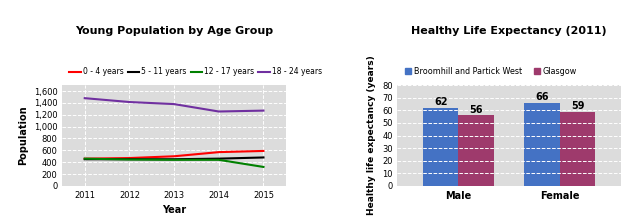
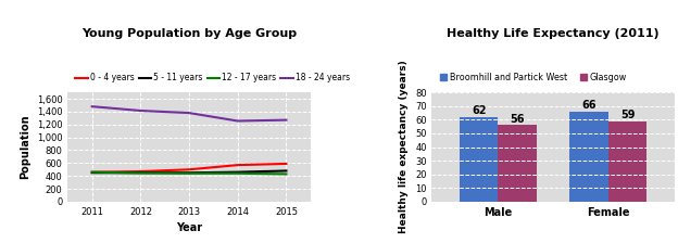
12 - 17 years/2015: 320 -> 430
